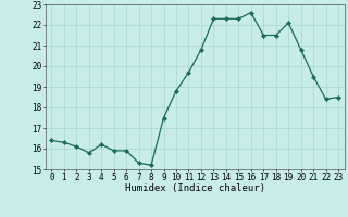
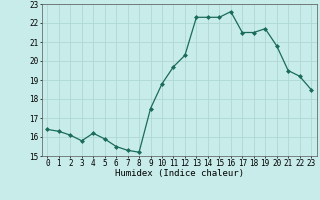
6: 15.9 -> 15.5
12: 20.8 -> 20.3
19: 22.1 -> 21.7
22: 18.4 -> 19.2
